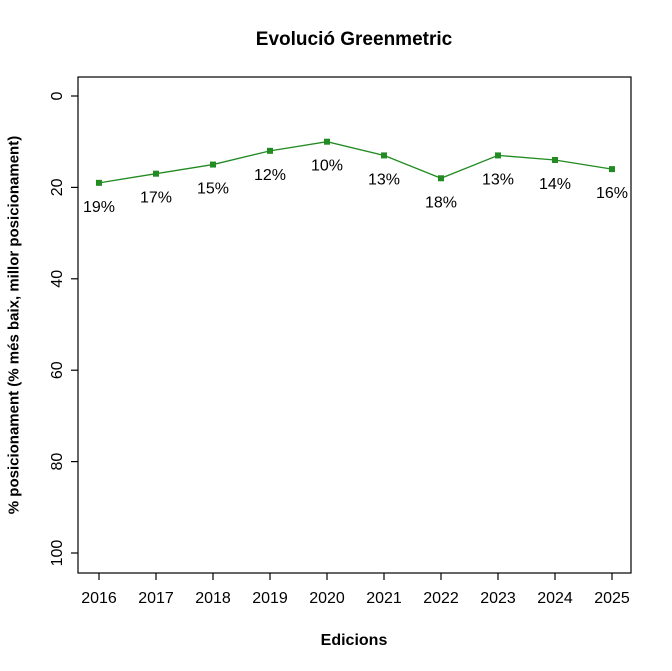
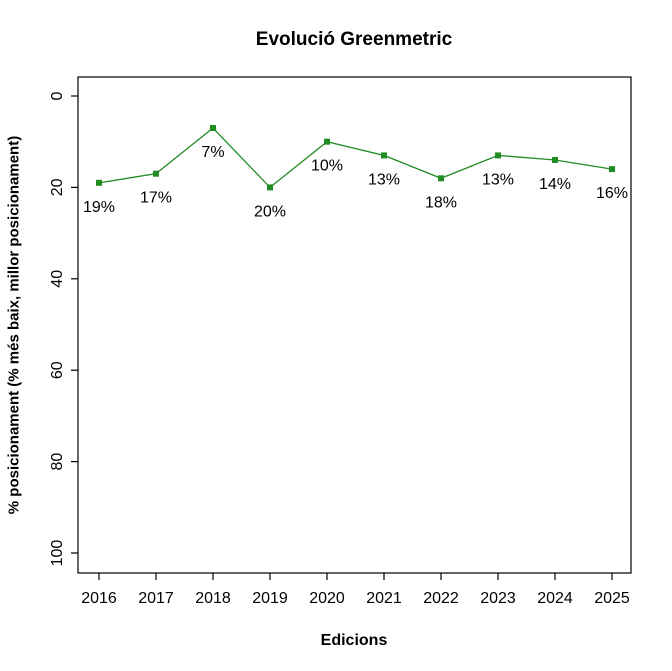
2018: 15% -> 7%
2019: 12% -> 20%
